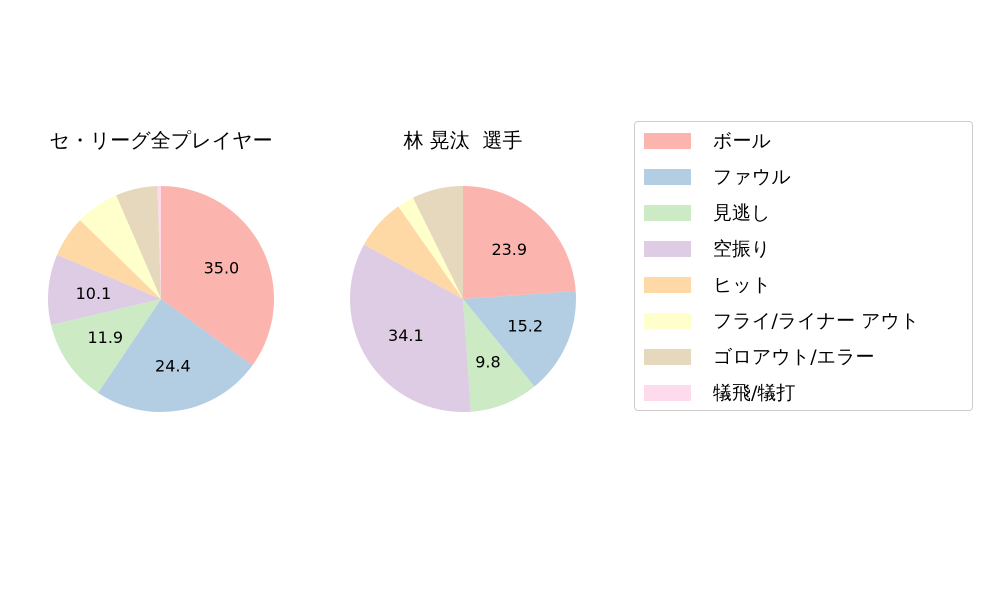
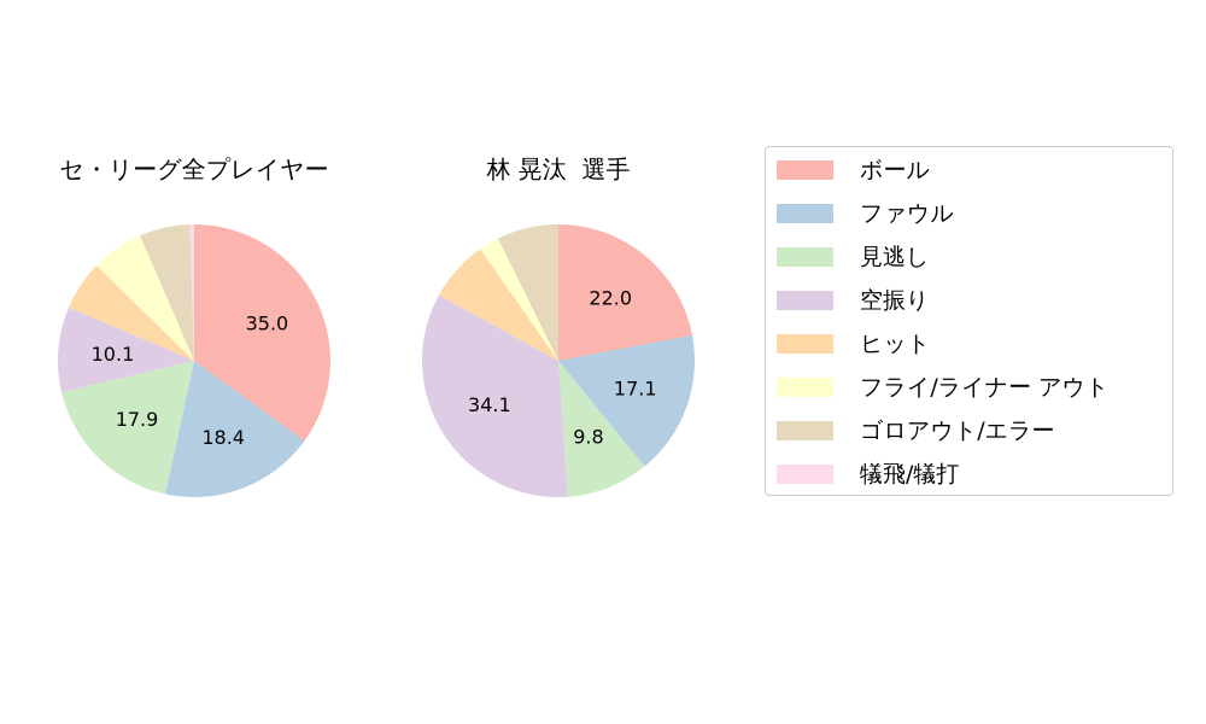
セ・リーグ全プレイヤー/ファウル: 24.4 -> 18.4
セ・リーグ全プレイヤー/見逃し: 11.9 -> 17.9
林 晃汰 選手/ボール: 23.9 -> 22.0
林 晃汰 選手/ファウル: 15.2 -> 17.1
